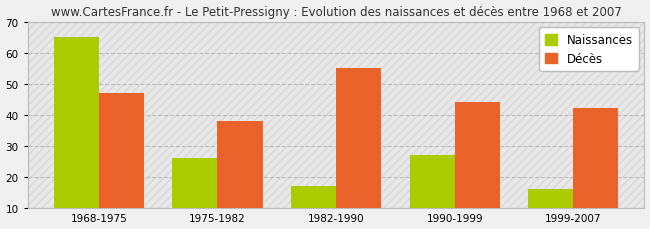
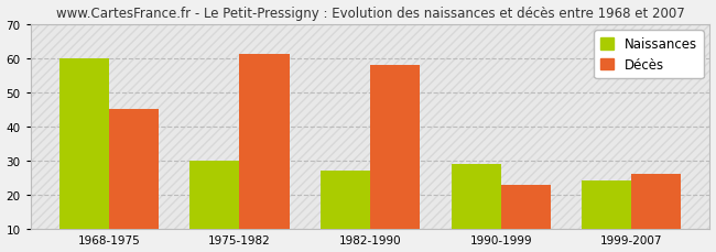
Naissances/1968-1975: 65 -> 60
Décès/1968-1975: 47 -> 45
Naissances/1975-1982: 26 -> 30
Décès/1975-1982: 38 -> 61
Naissances/1982-1990: 17 -> 27
Décès/1982-1990: 55 -> 58
Naissances/1990-1999: 27 -> 29
Décès/1990-1999: 44 -> 23
Naissances/1999-2007: 16 -> 24
Décès/1999-2007: 42 -> 26
